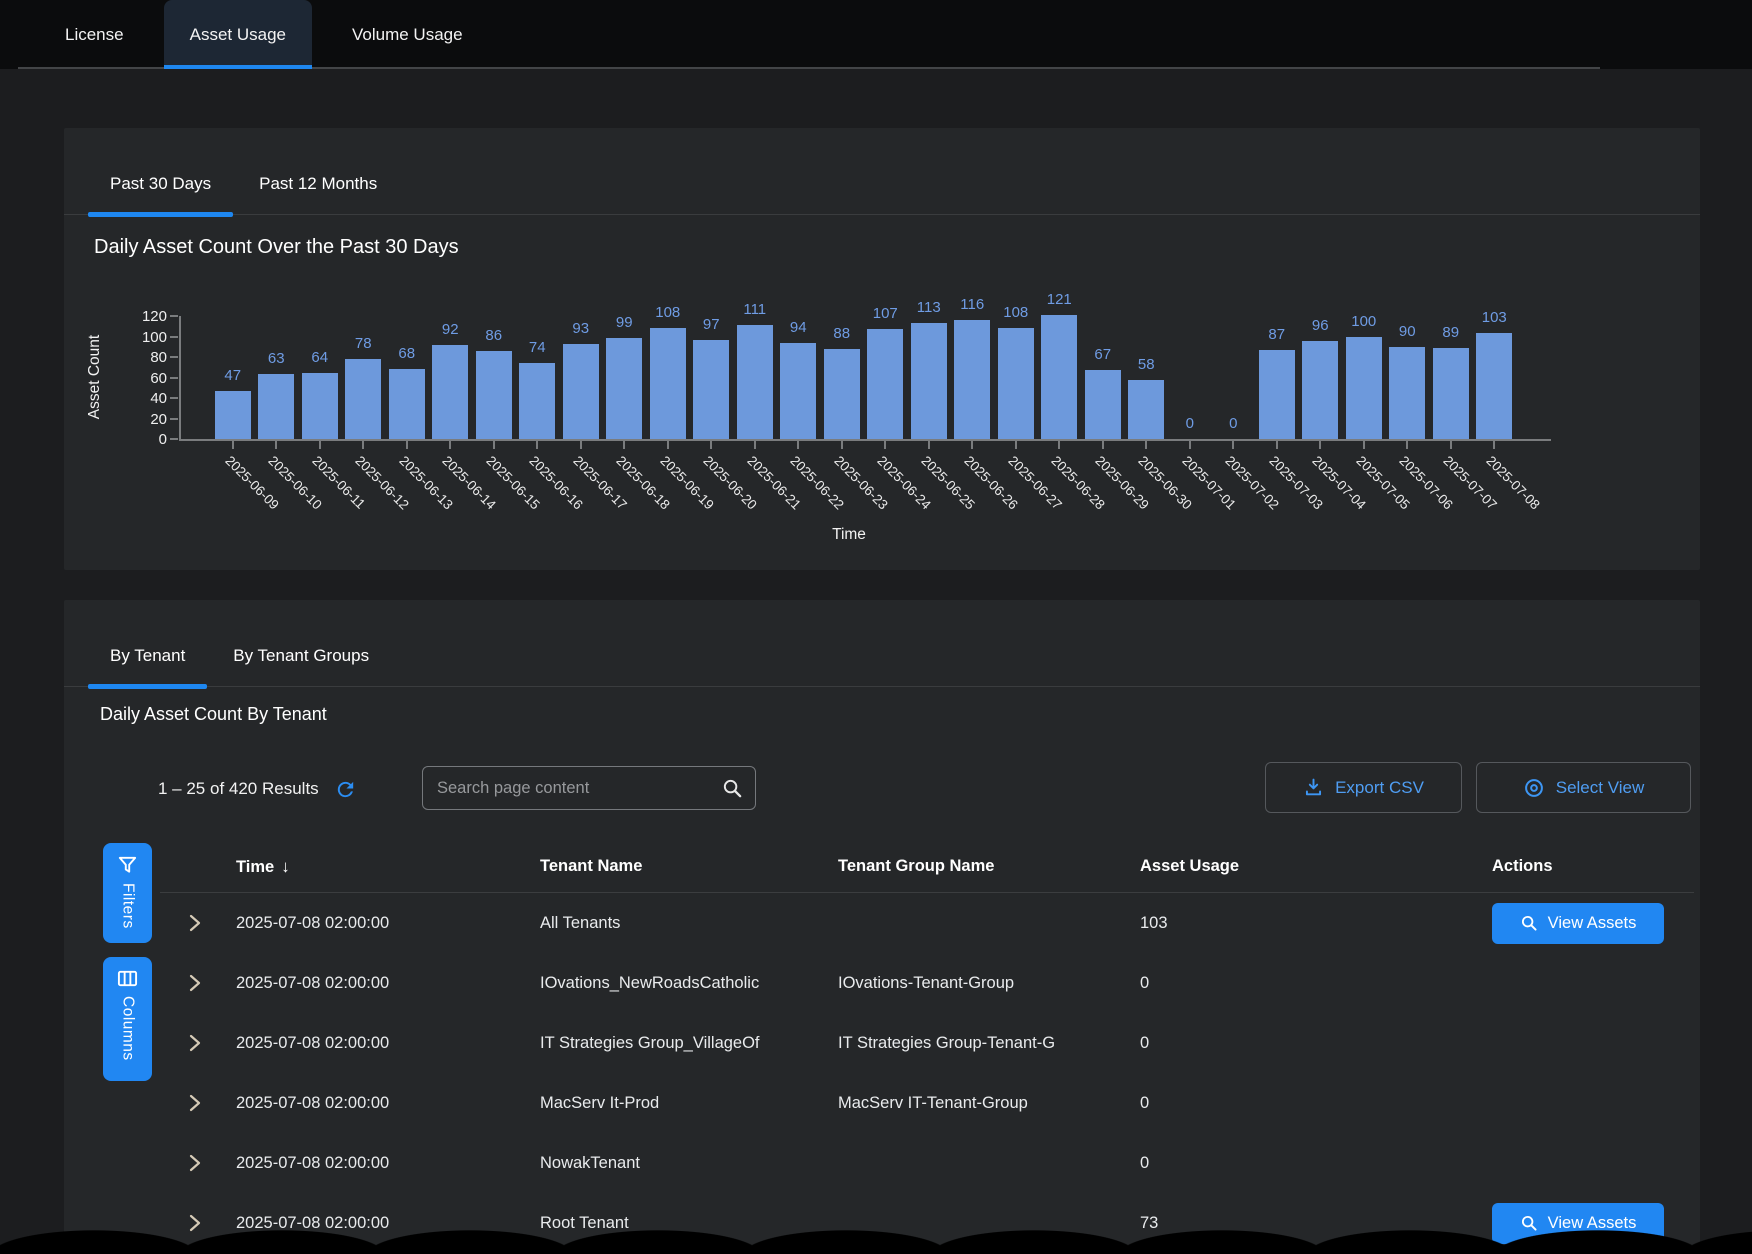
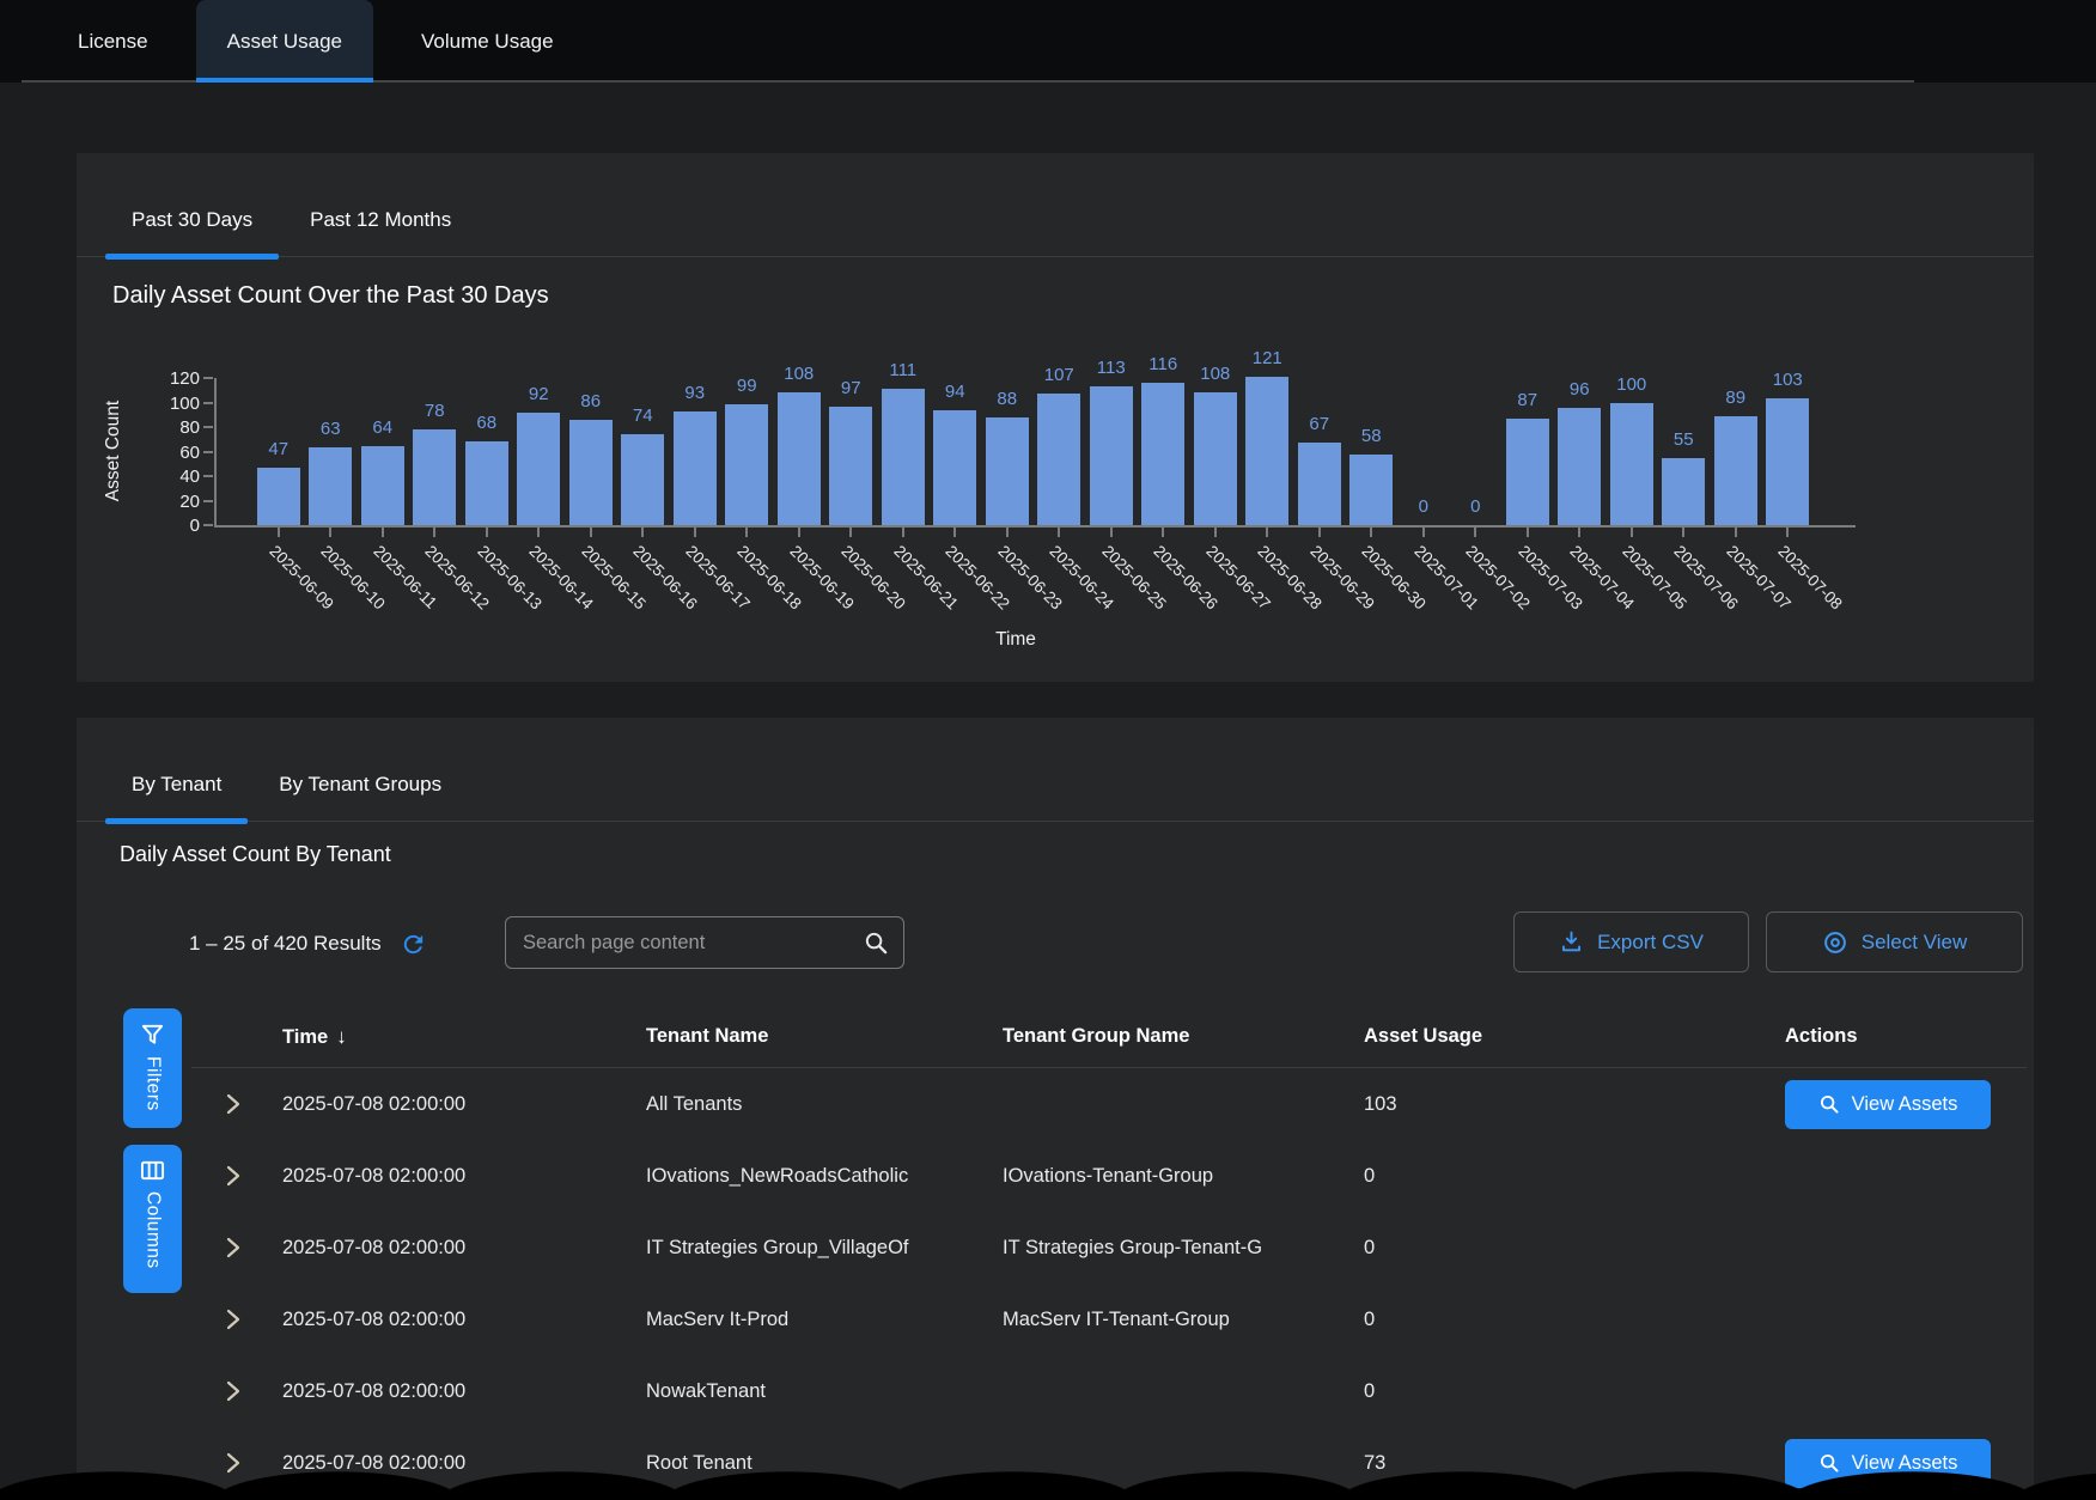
2025-07-06: 90 -> 55
